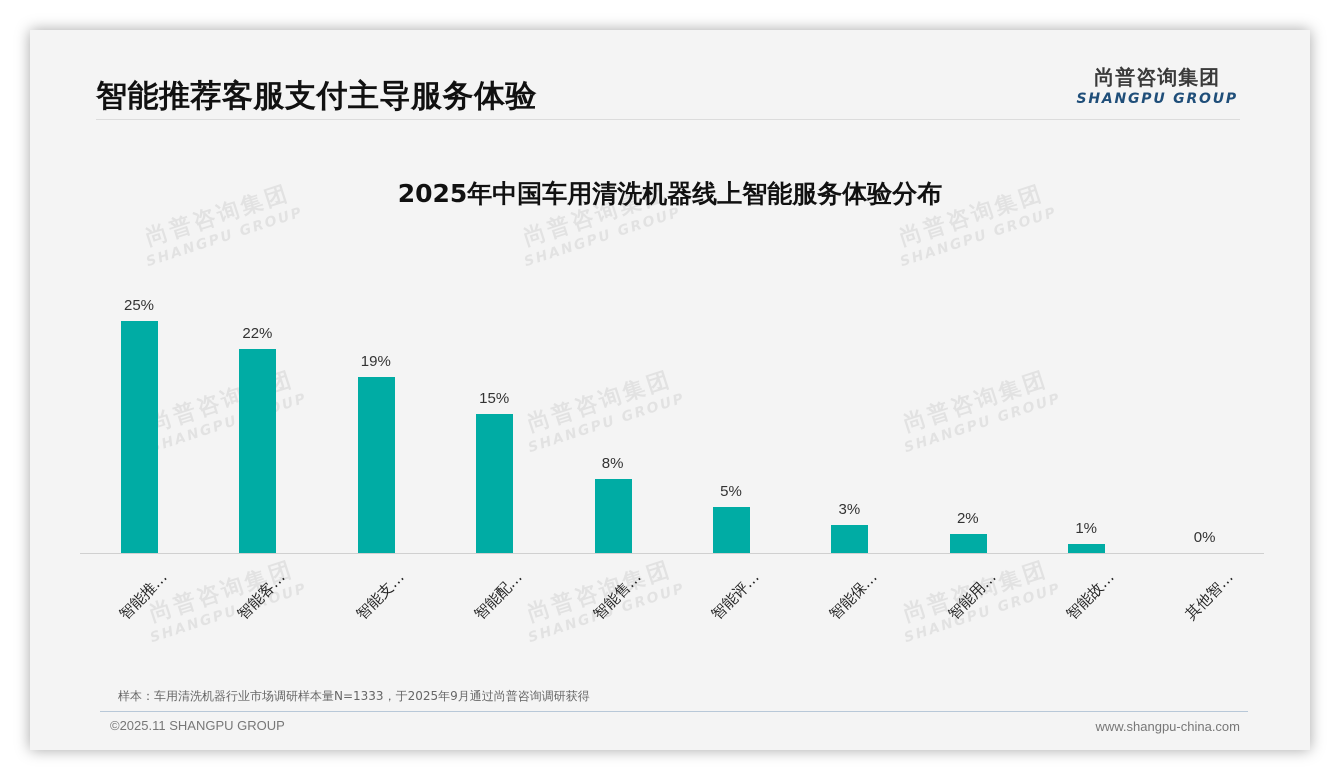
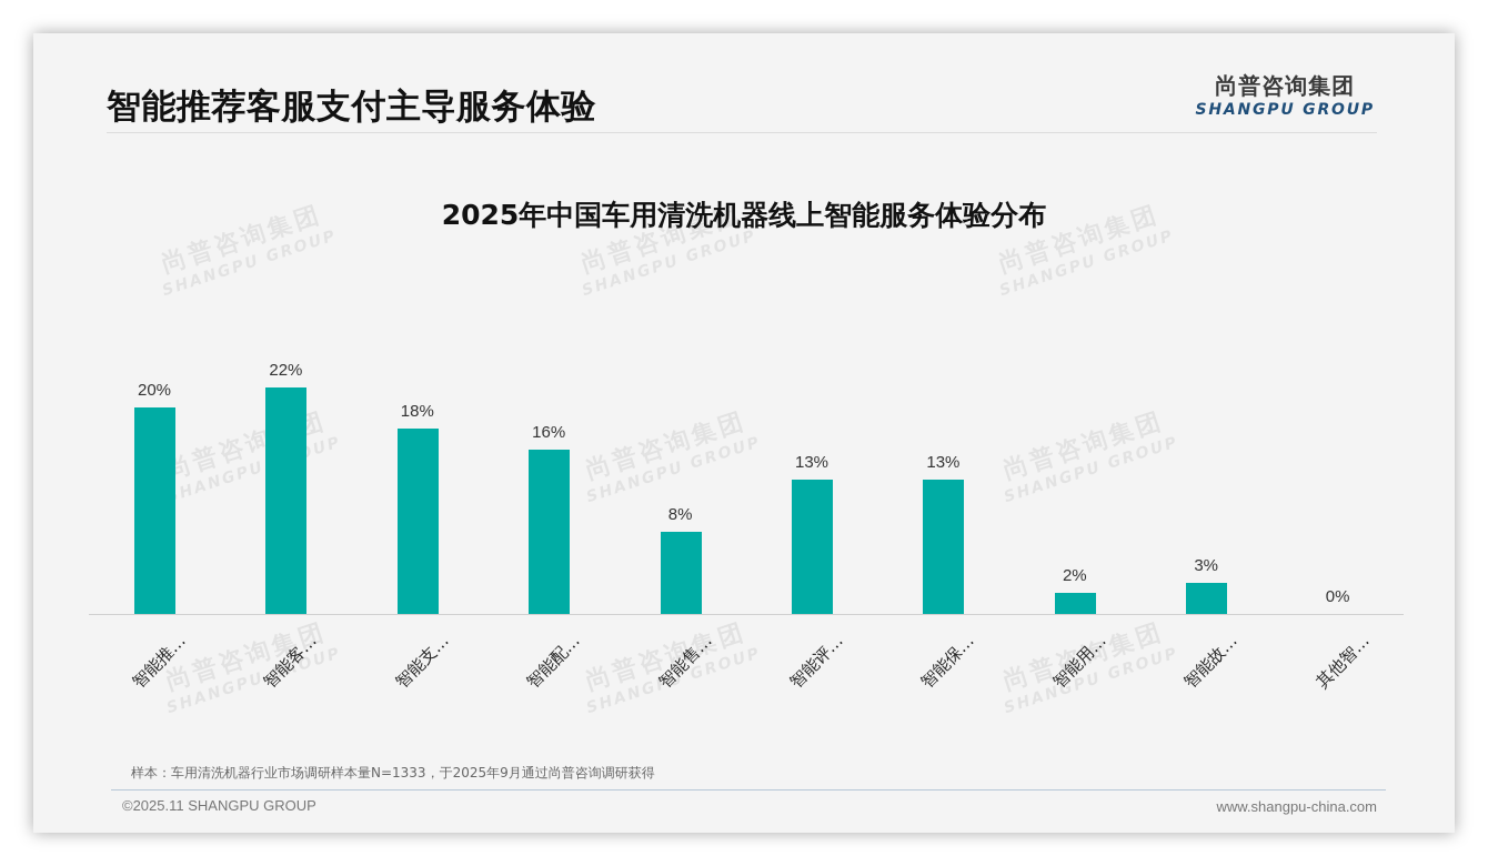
智能推…: 25% -> 20%
智能支…: 19% -> 18%
智能配…: 15% -> 16%
智能评…: 5% -> 13%
智能保…: 3% -> 13%
智能故…: 1% -> 3%
